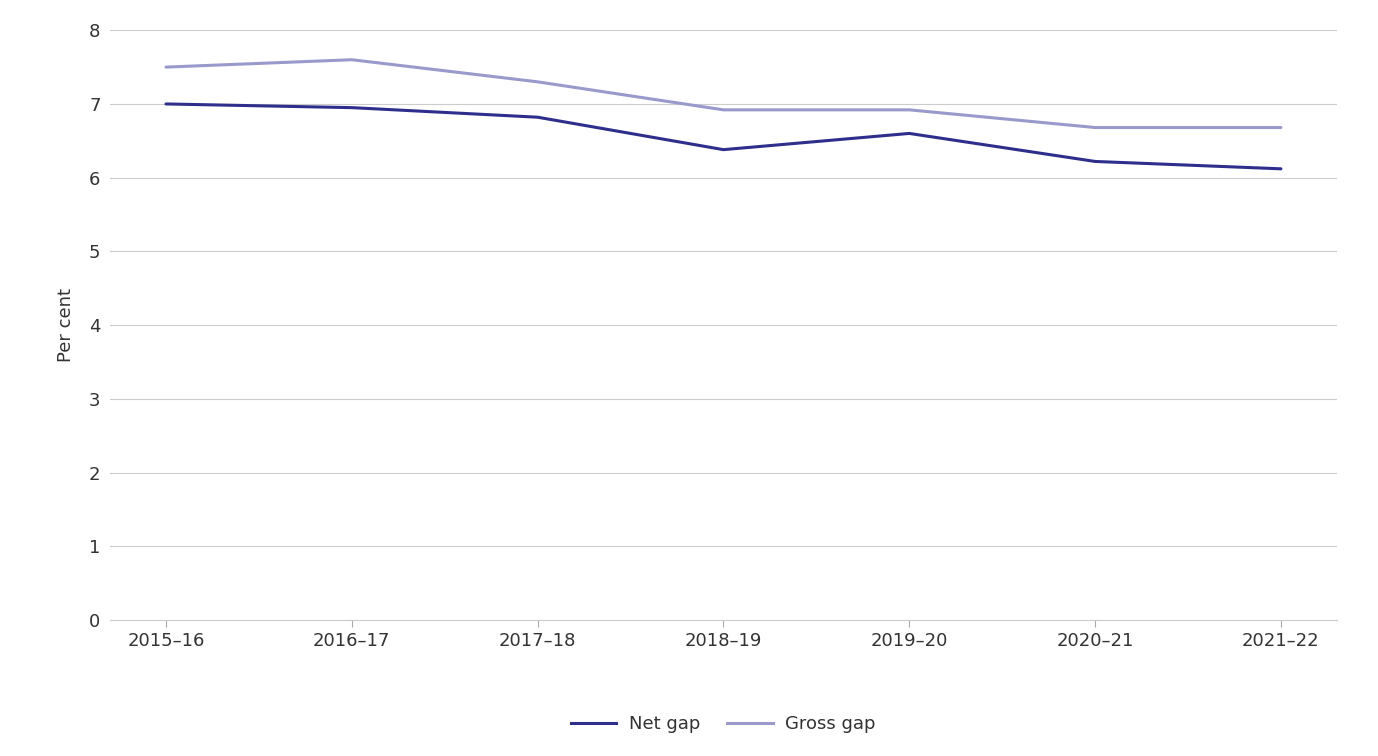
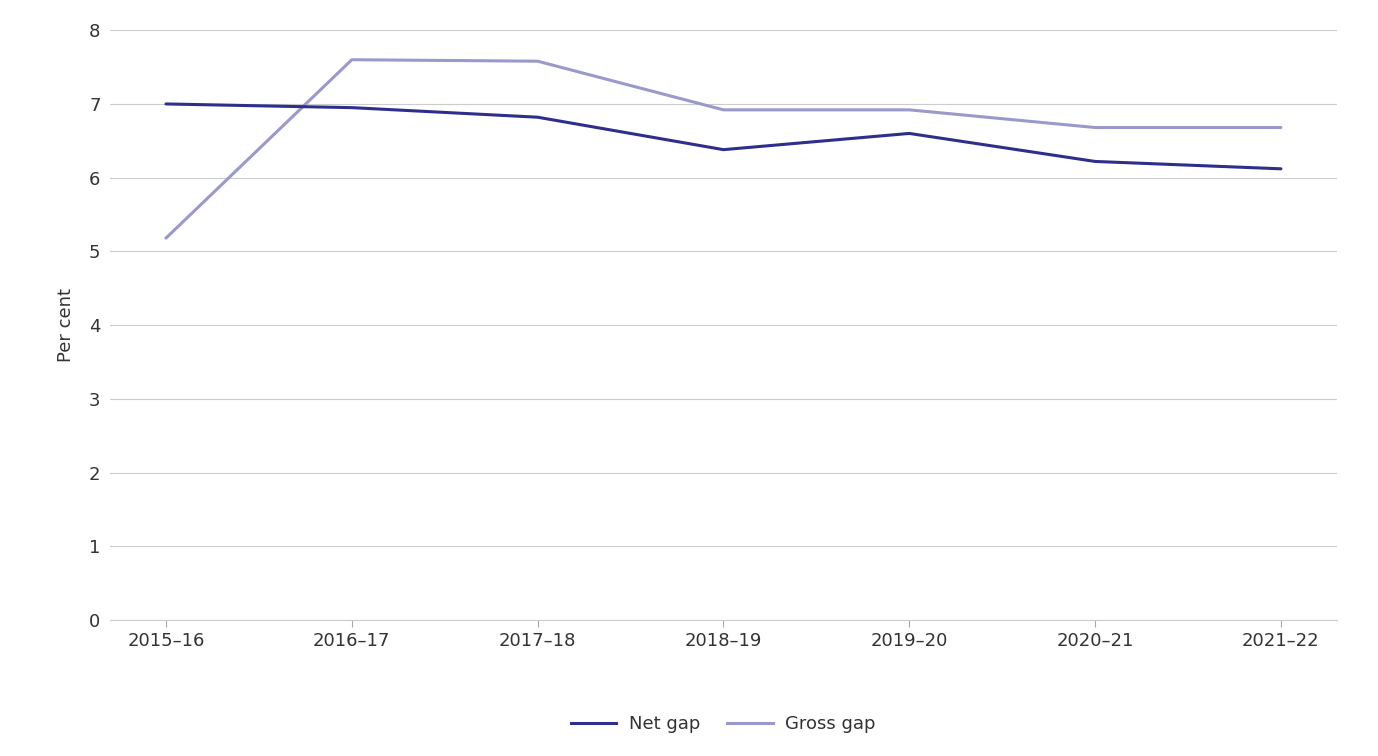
Gross gap/2015–16: 7.50 -> 5.18
Gross gap/2017–18: 7.30 -> 7.58
